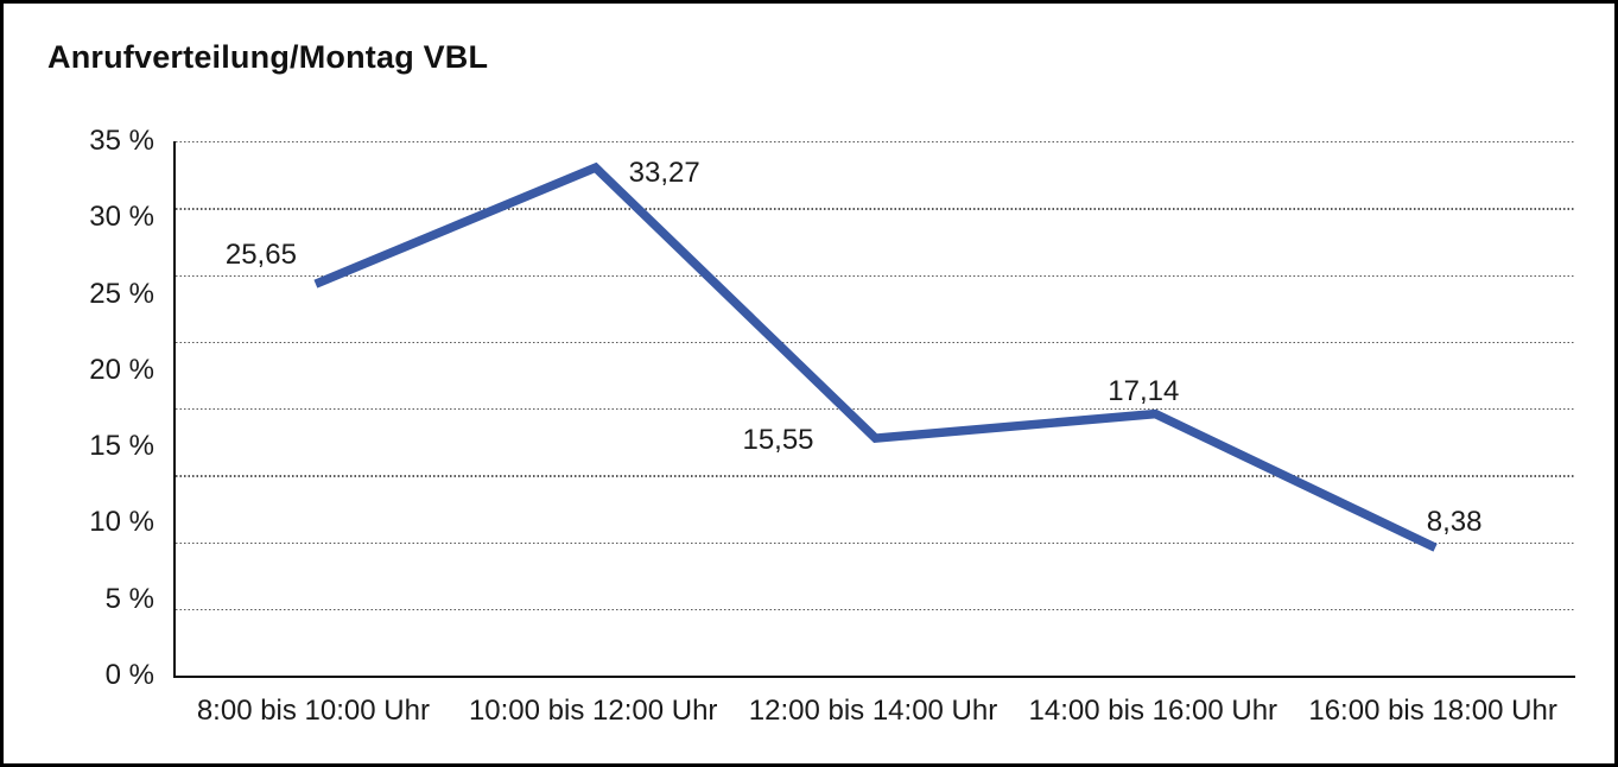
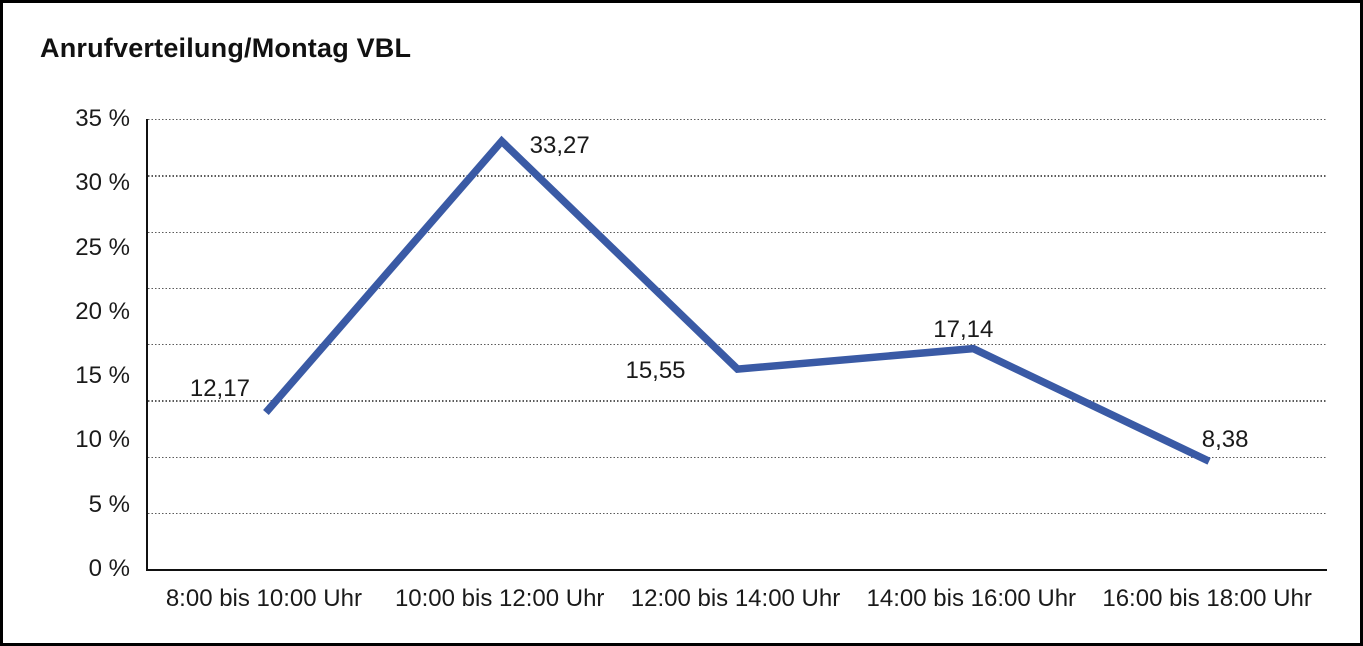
8:00 bis 10:00 Uhr: 25,65 -> 12,17
